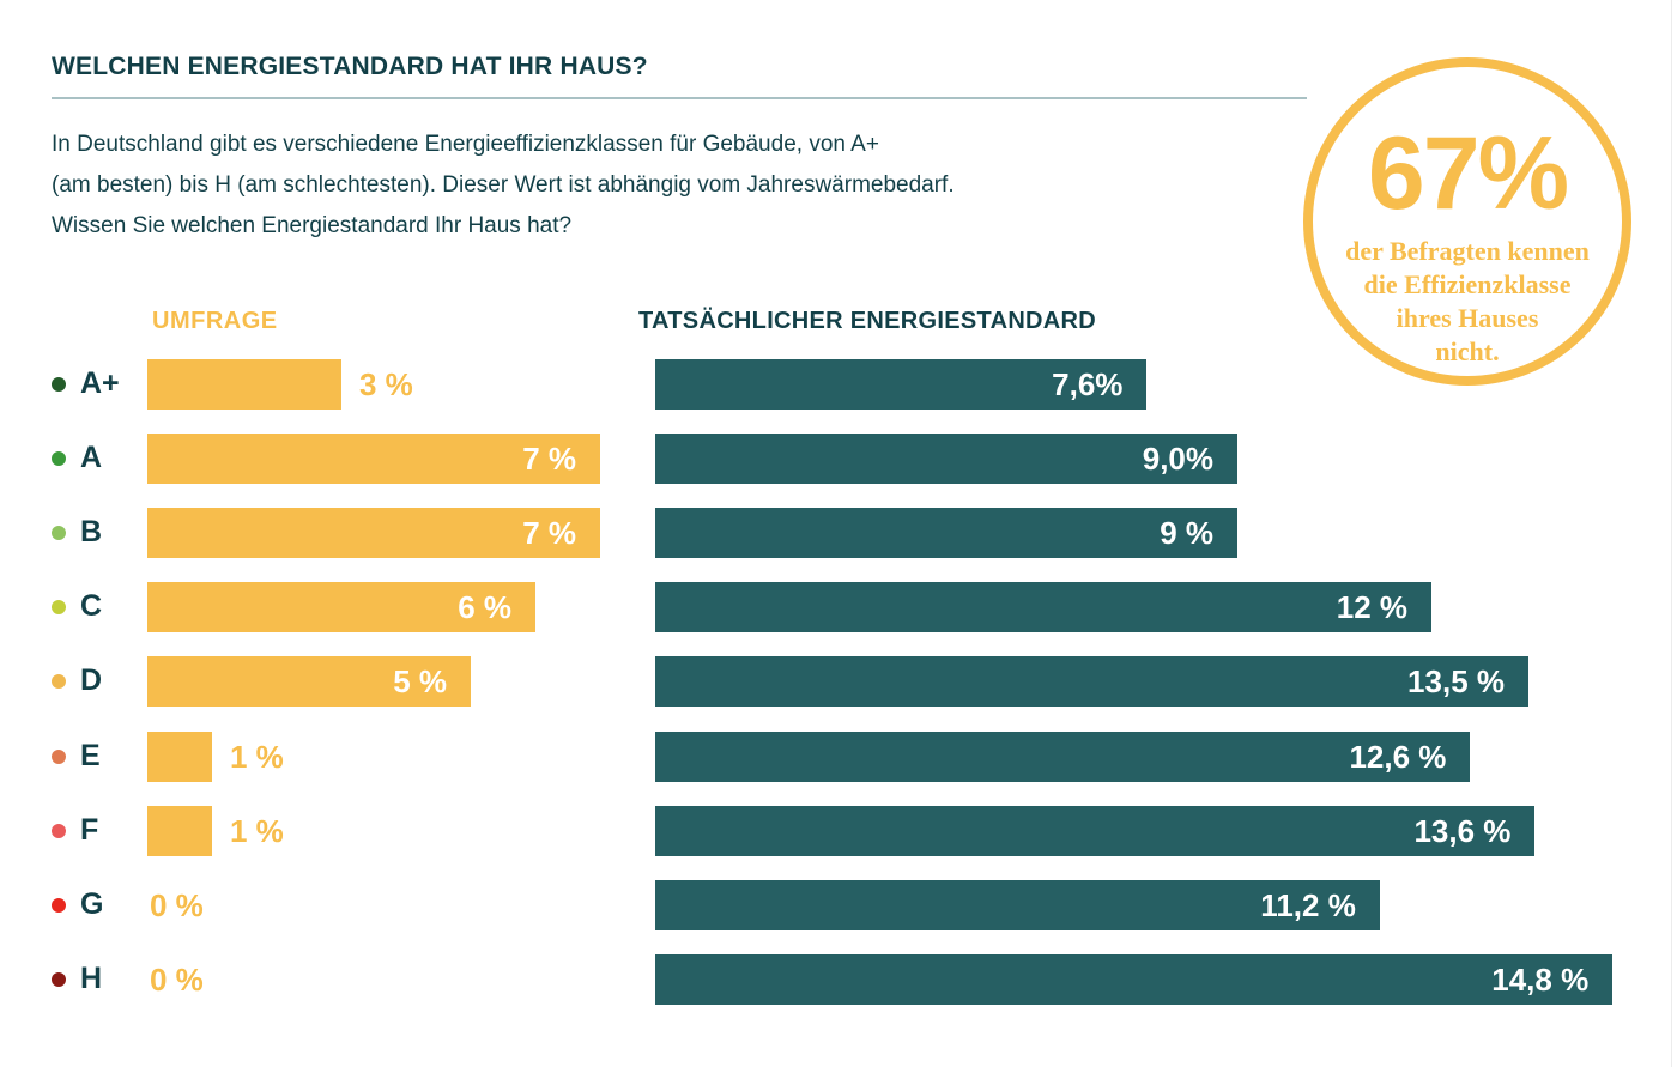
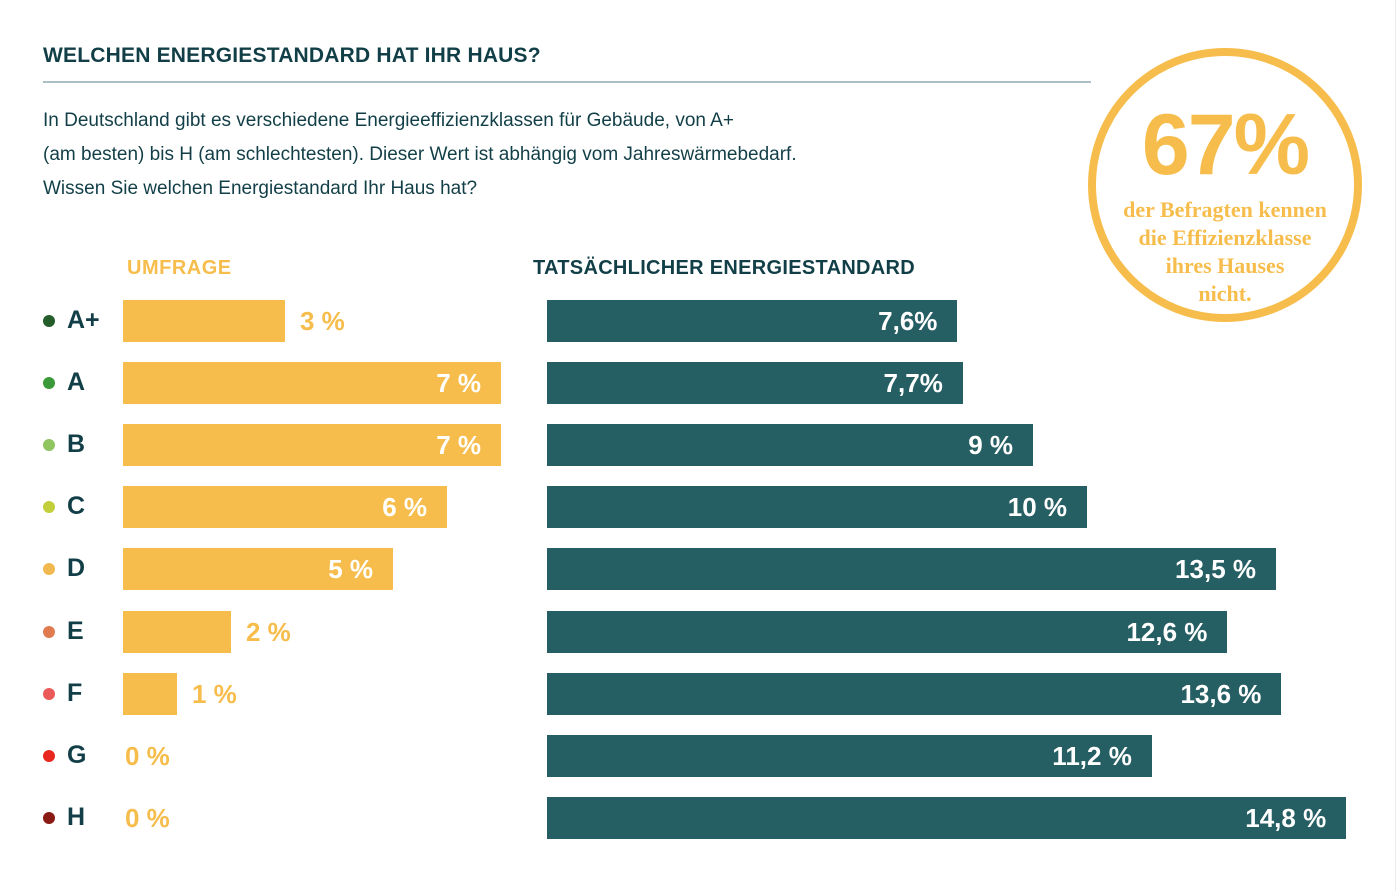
UMFRAGE/E: 1 -> 2
TATSÄCHLICHER ENERGIESTANDARD/A: 9,0% -> 7,7%
TATSÄCHLICHER ENERGIESTANDARD/C: 12 -> 10
